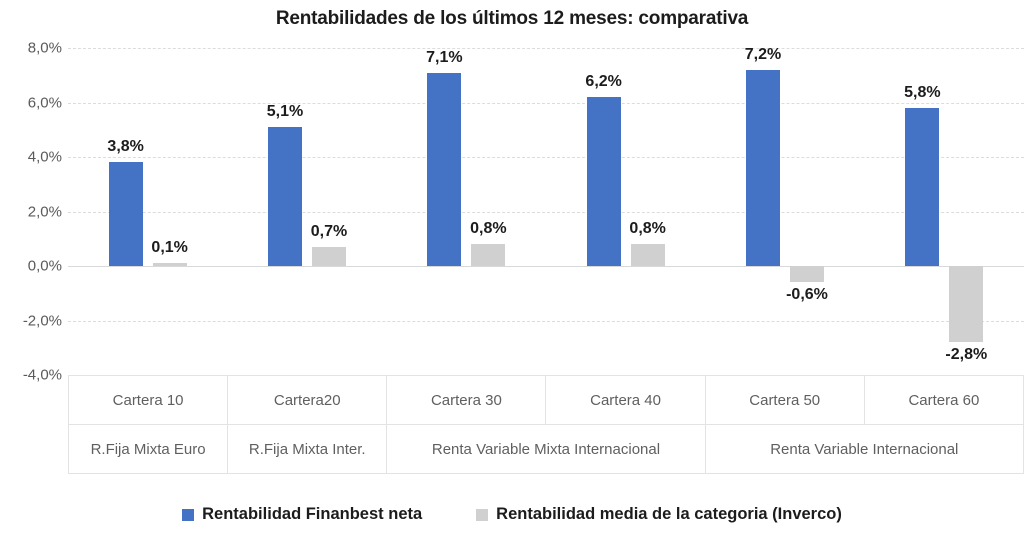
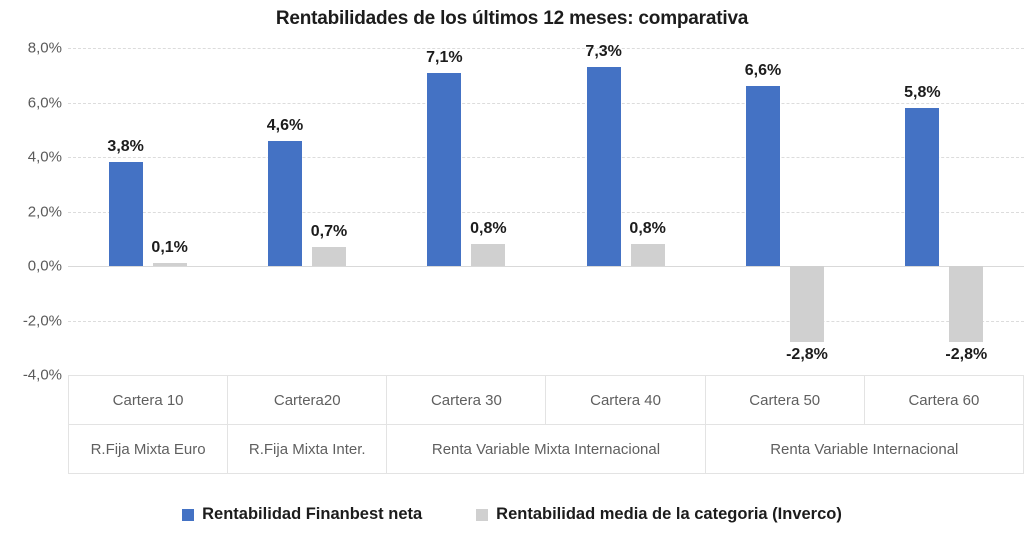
Rentabilidad Finanbest neta/Cartera20: 5,1% -> 4,6%
Rentabilidad Finanbest neta/Cartera 40: 6,2% -> 7,3%
Rentabilidad Finanbest neta/Cartera 50: 7,2% -> 6,6%
Rentabilidad media de la categoria (Inverco)/Cartera 50: -0,6% -> -2,8%
